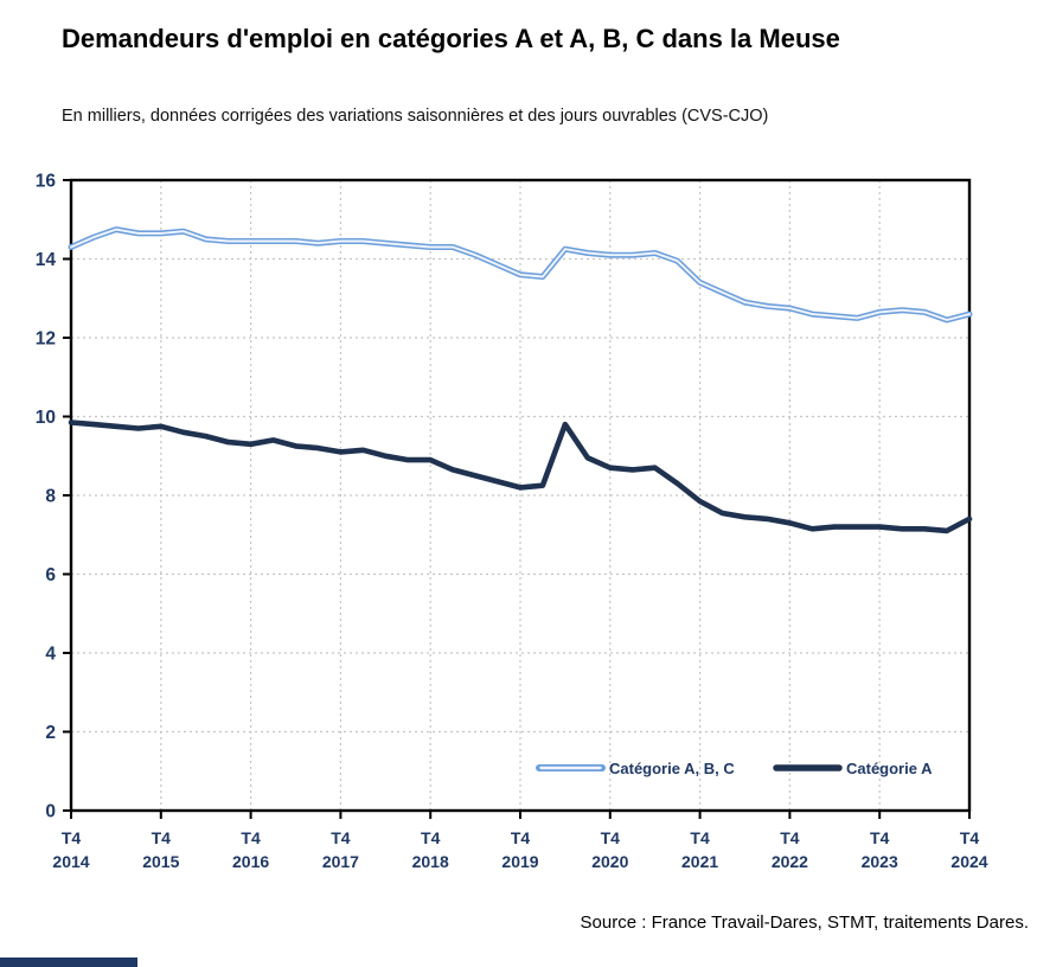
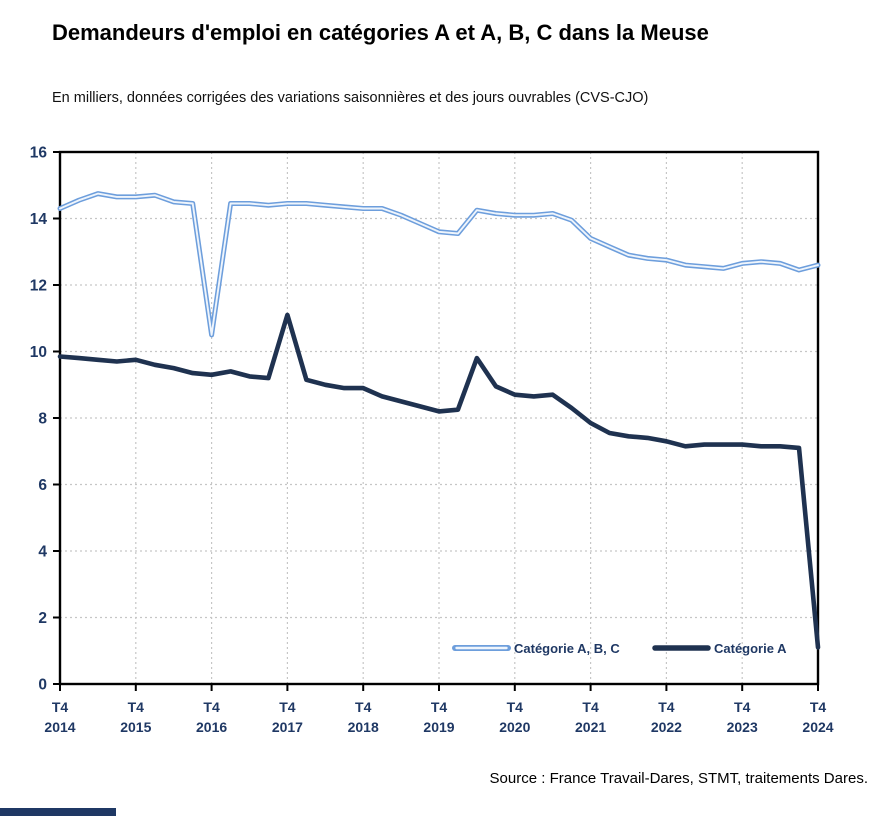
Catégorie A, B, C/T4 2016: 14.4 -> 10.5
Catégorie A/T4 2017: 9.1 -> 11.1
Catégorie A/T4 2024: 7.4 -> 1.1
